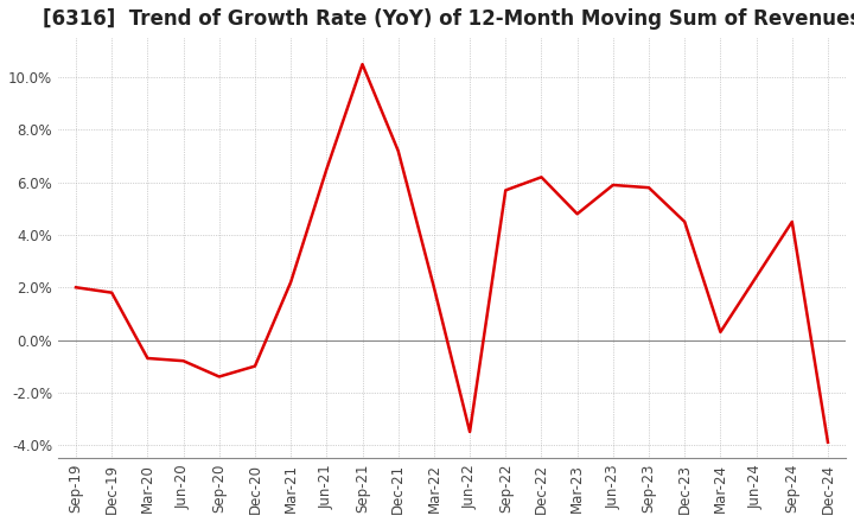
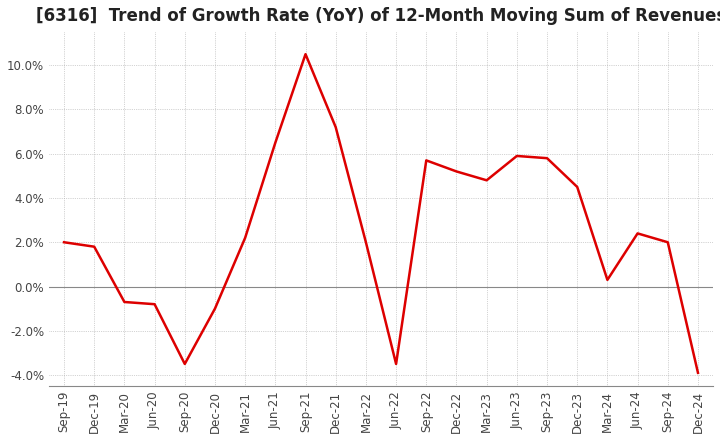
Sep-20: -1.4% -> -3.5%
Dec-22: 6.2% -> 5.2%
Sep-24: 4.5% -> 2.0%
